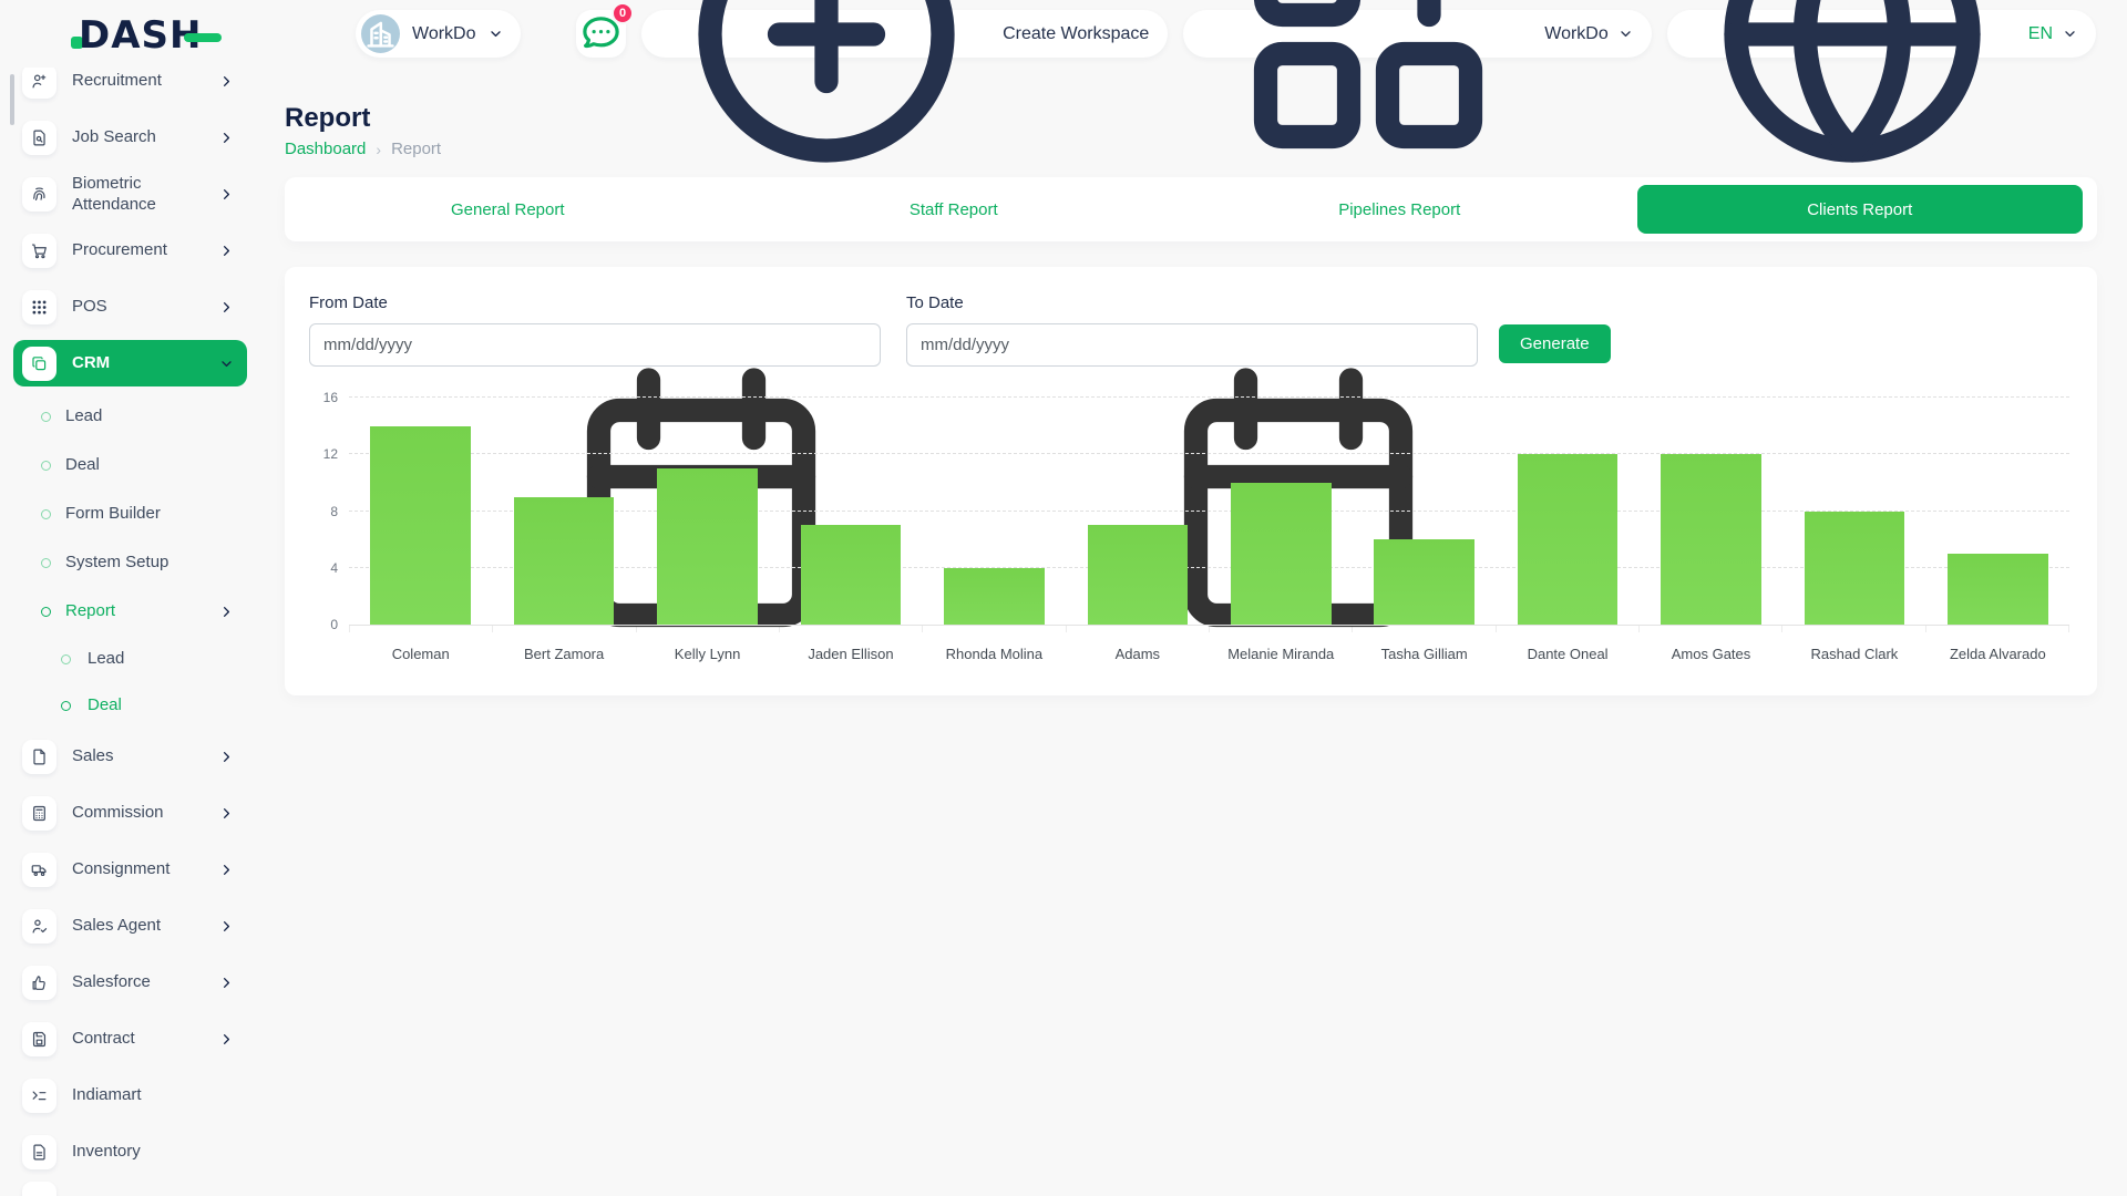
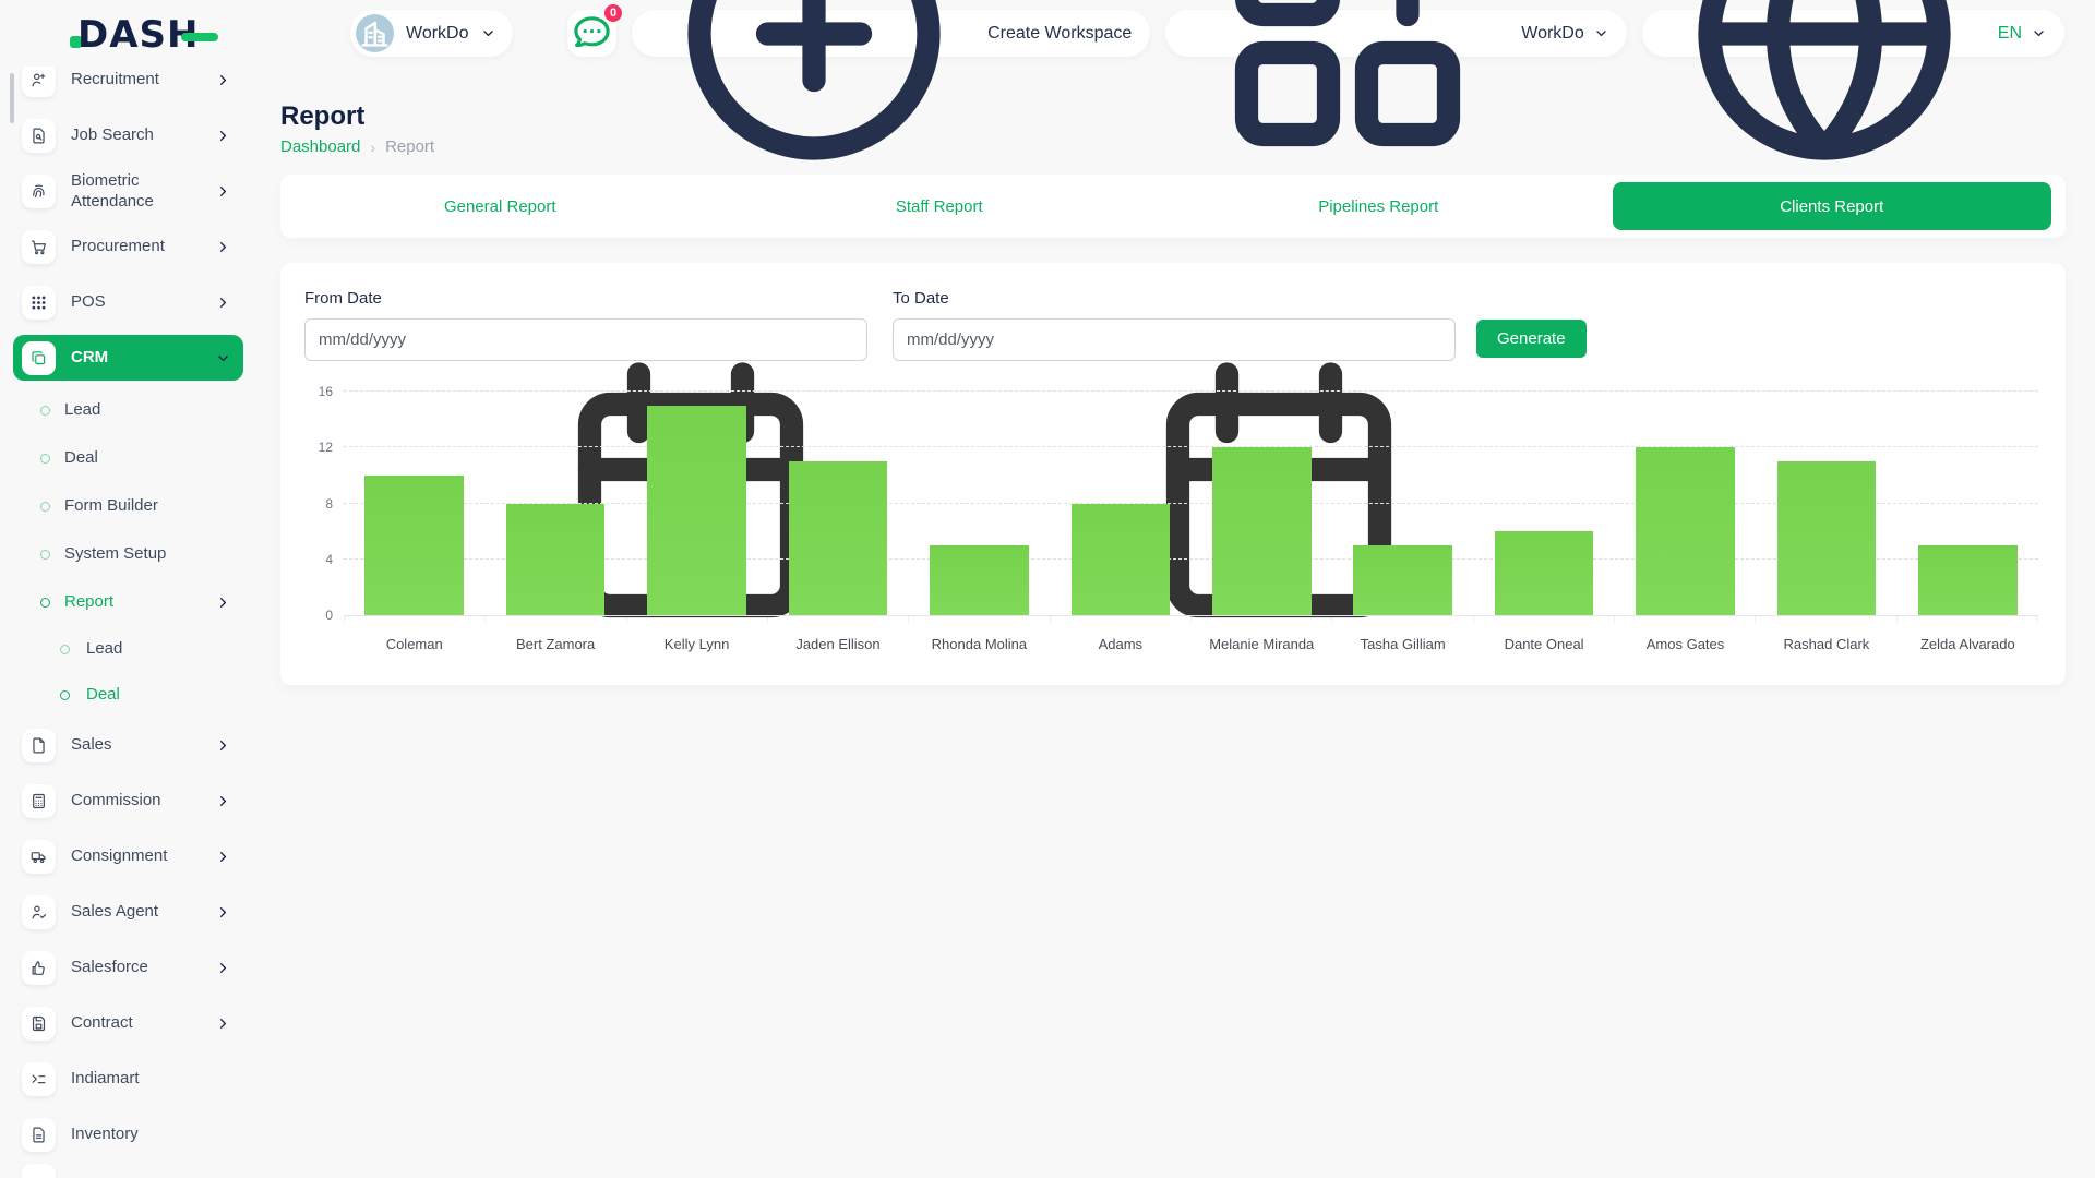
Coleman: 14 -> 10
Bert Zamora: 9 -> 8
Kelly Lynn: 11 -> 15
Jaden Ellison: 7 -> 11
Rhonda Molina: 4 -> 5
Adams: 7 -> 8
Melanie Miranda: 10 -> 12
Tasha Gilliam: 6 -> 5
Dante Oneal: 12 -> 6
Rashad Clark: 8 -> 11
